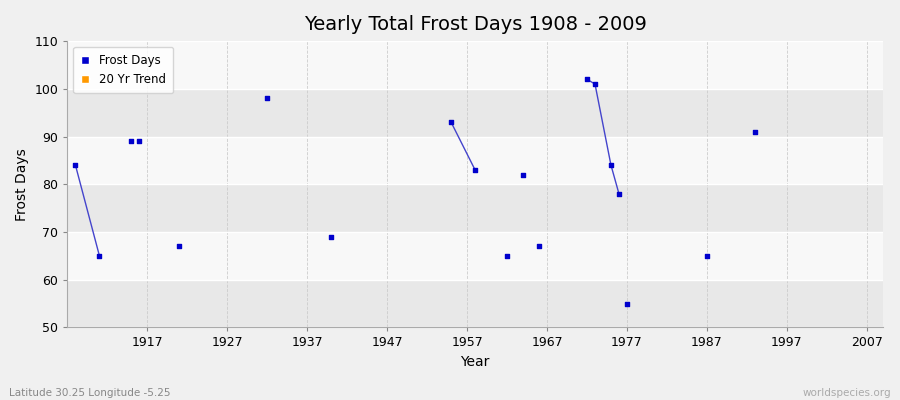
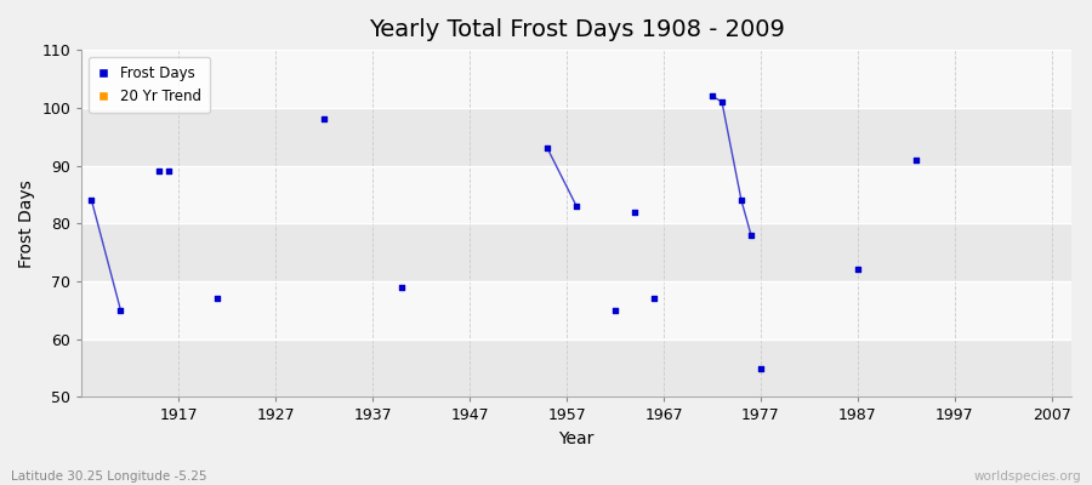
Frost Days/1987: 65 -> 72
